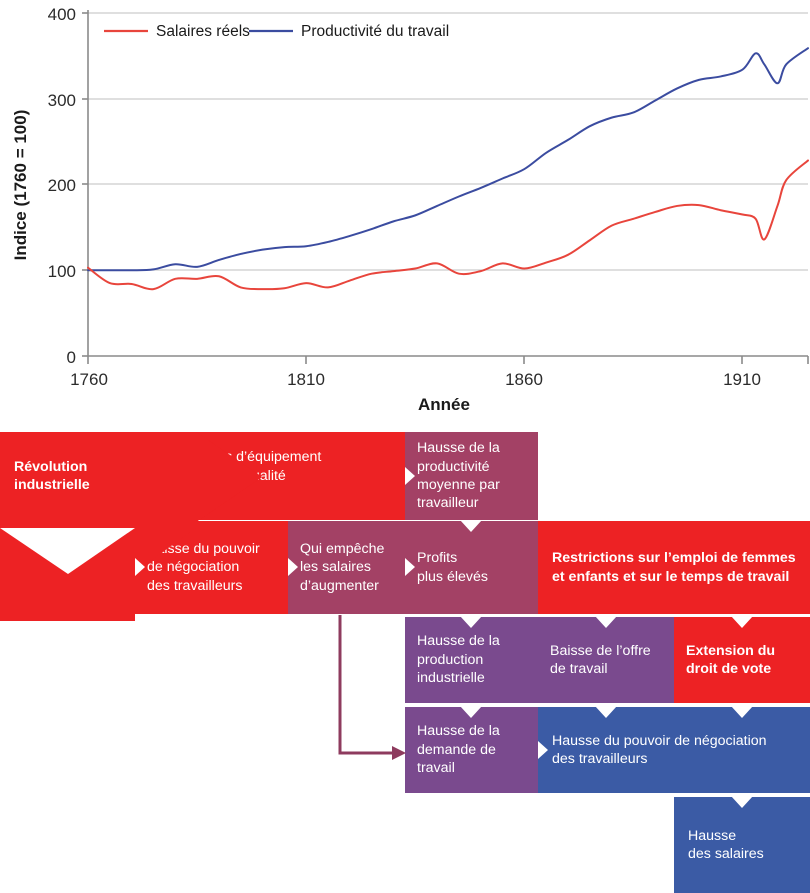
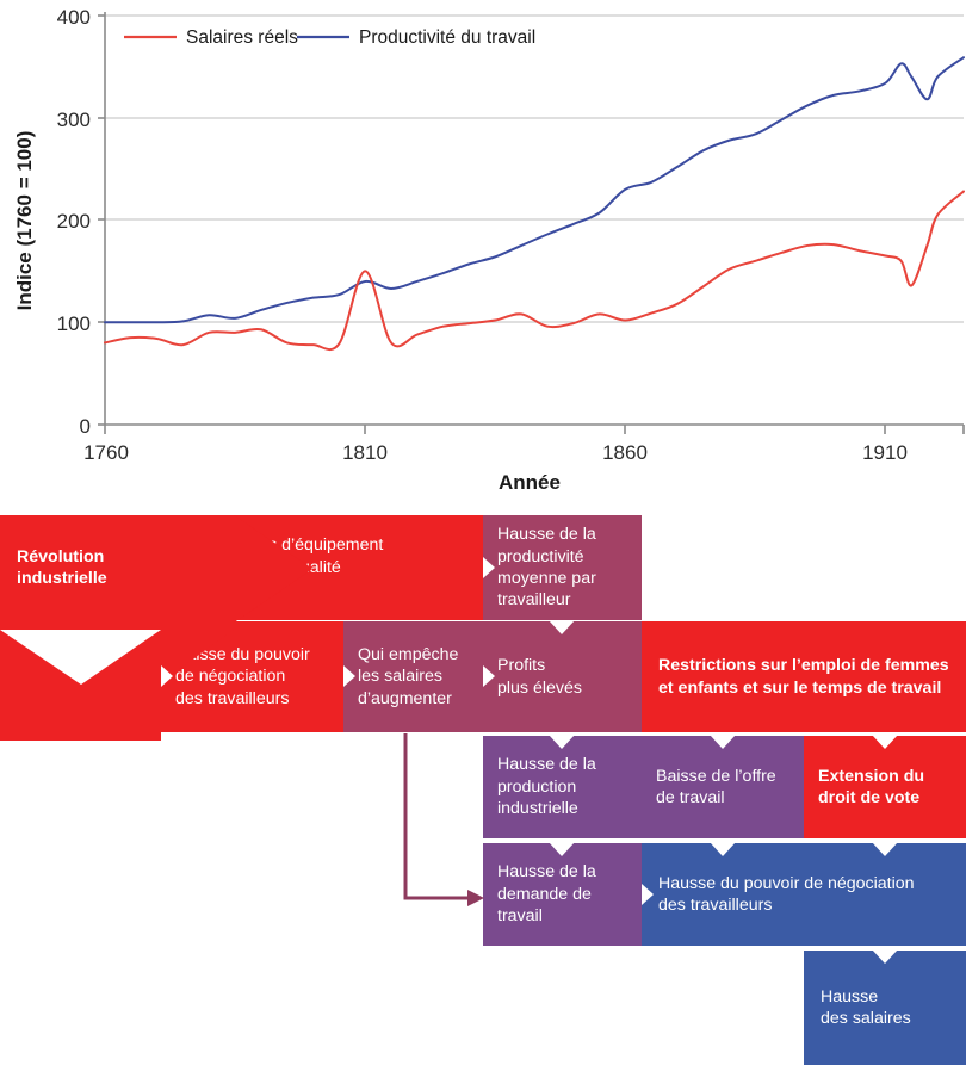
Salaires réels/1760: 100 -> 80
Salaires réels/1810: 80 -> 150
Productivité du travail/1810: 130 -> 140
Productivité du travail/1860: 220 -> 230
